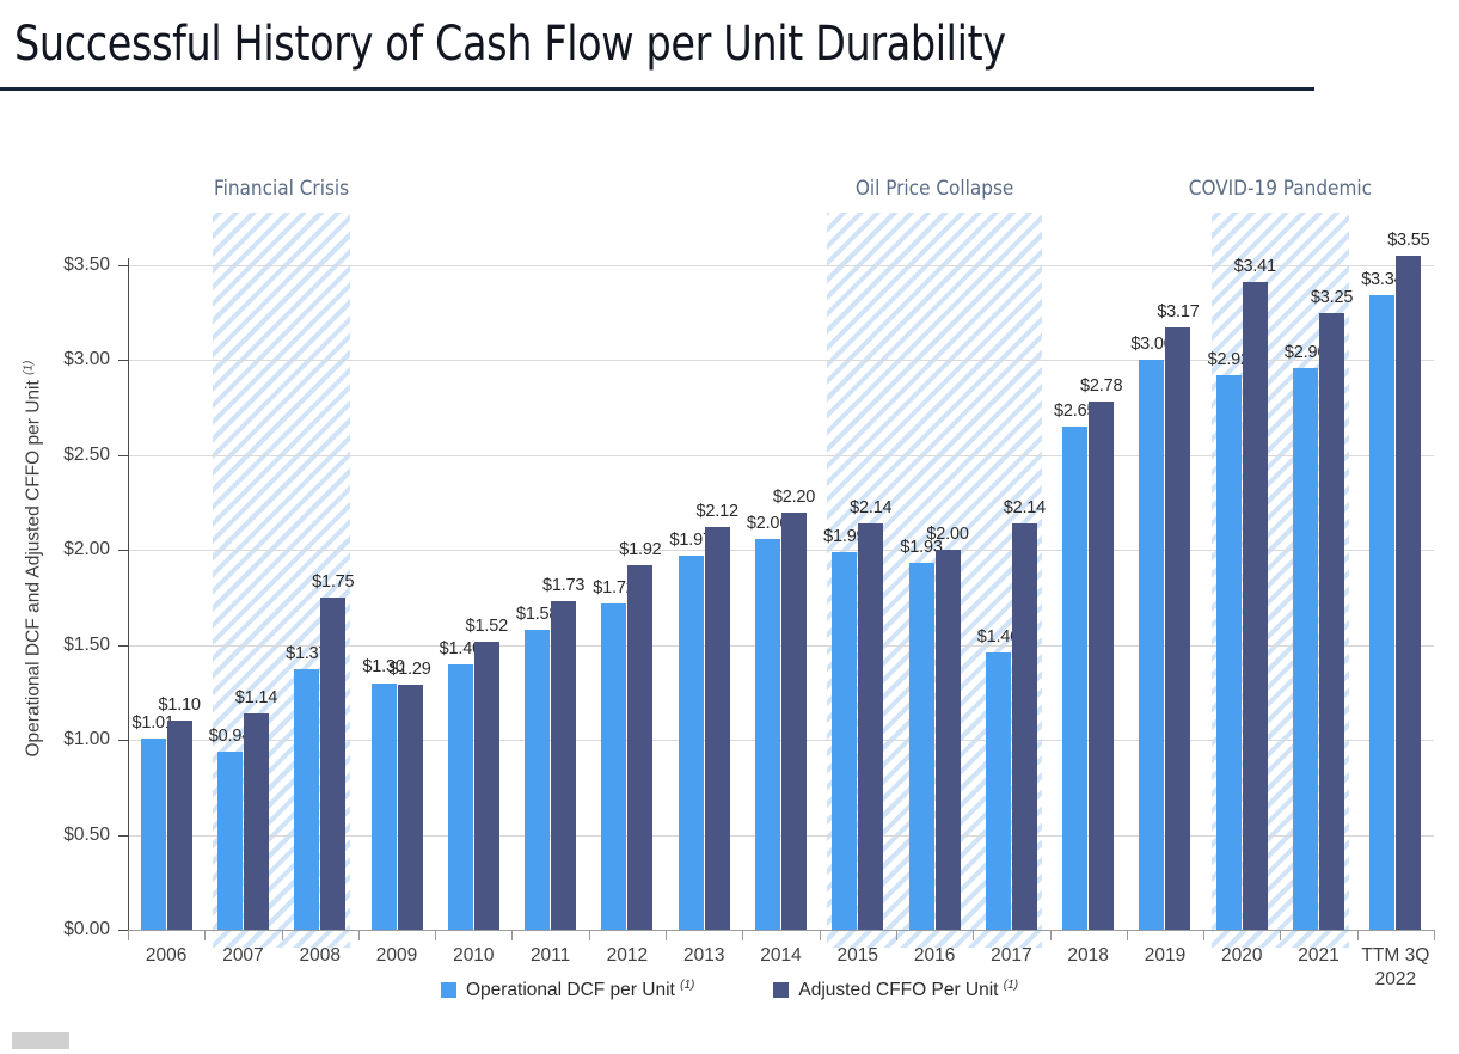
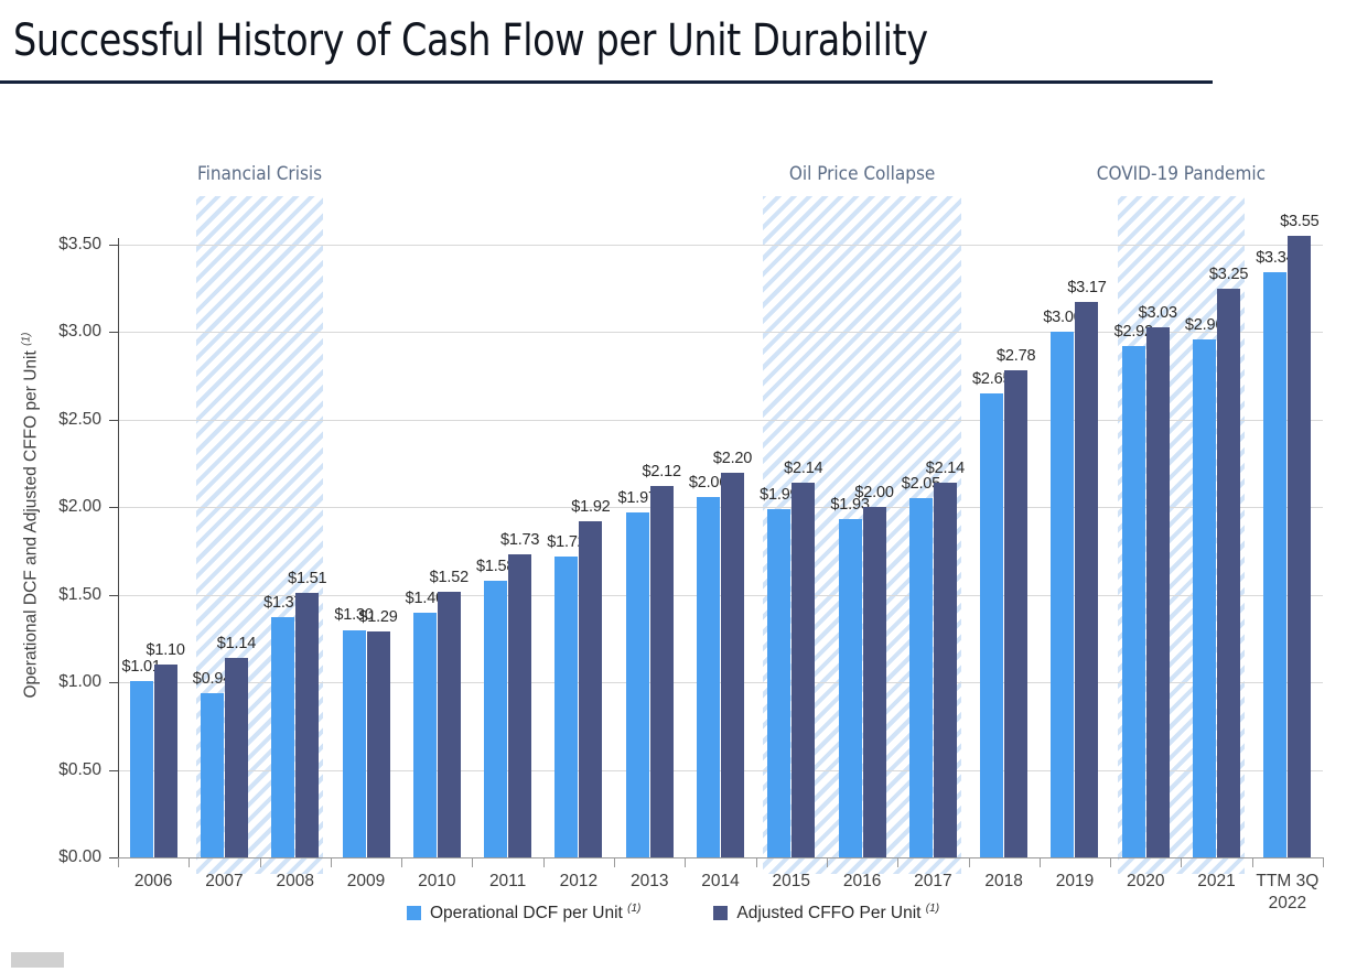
Adjusted CFFO Per Unit/2008: $1.75 -> $1.51
Operational DCF per Unit/2017: $1.46 -> $2.05
Adjusted CFFO Per Unit/2020: $3.41 -> $3.03
